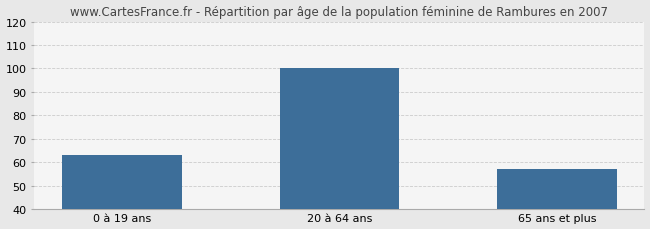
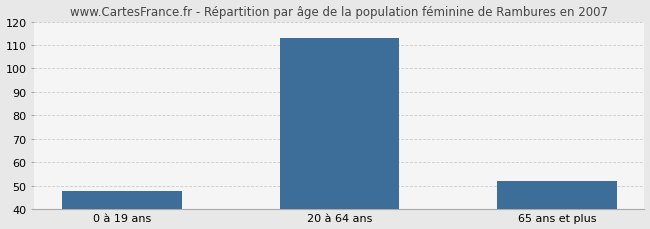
0 à 19 ans: 63 -> 48
20 à 64 ans: 100 -> 113
65 ans et plus: 57 -> 52
